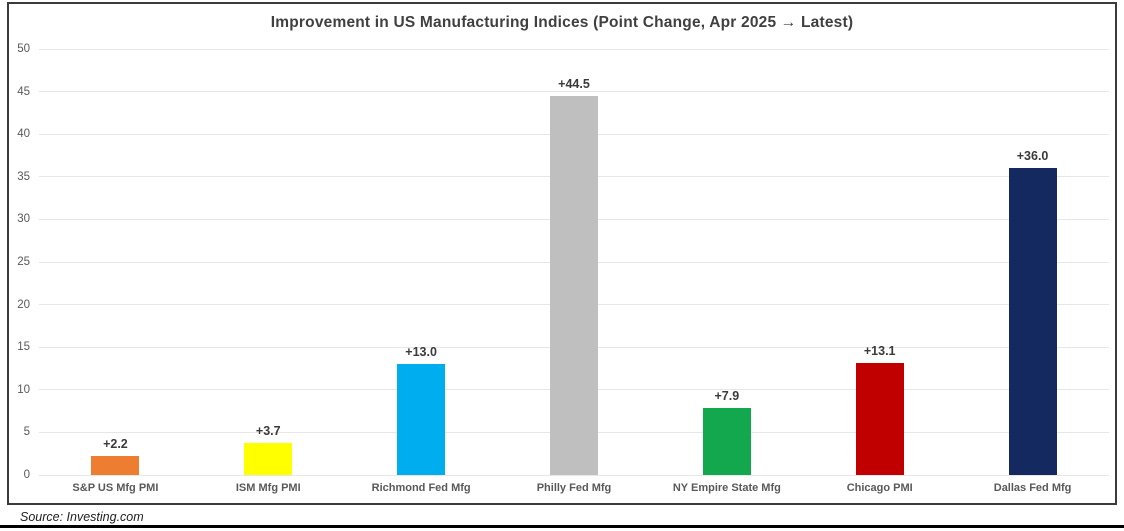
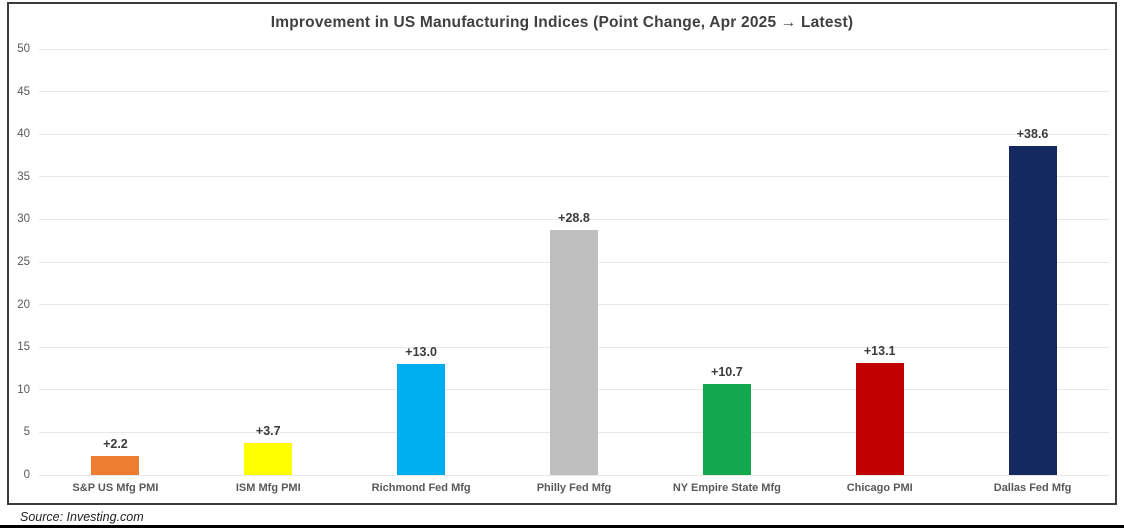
Philly Fed Mfg: +44.5 -> +28.8
NY Empire State Mfg: +7.9 -> +10.7
Dallas Fed Mfg: +36.0 -> +38.6
